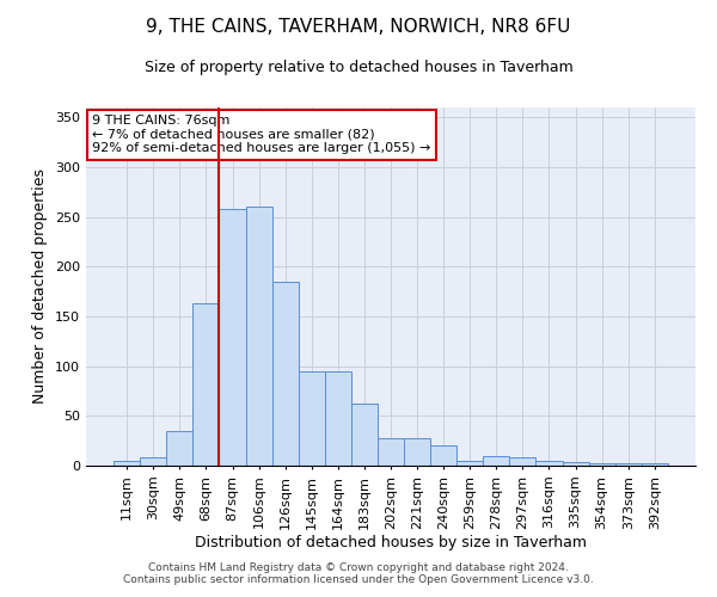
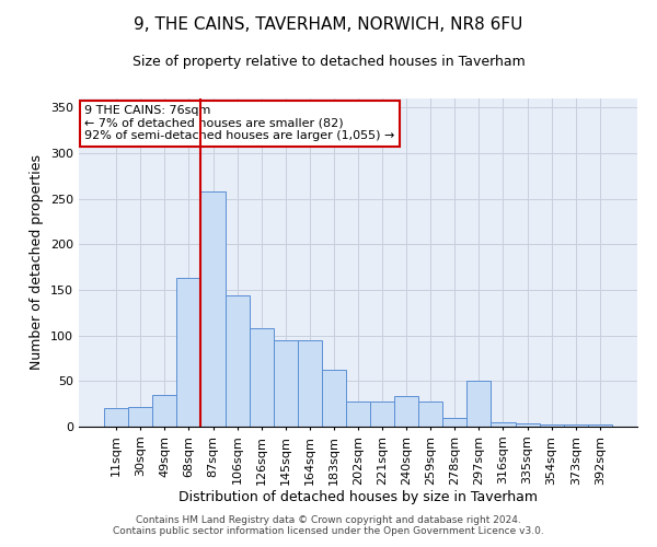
11sqm: 5 -> 20
30sqm: 8 -> 22
106sqm: 261 -> 144
126sqm: 185 -> 108
240sqm: 20 -> 34
259sqm: 5 -> 28
297sqm: 8 -> 50
